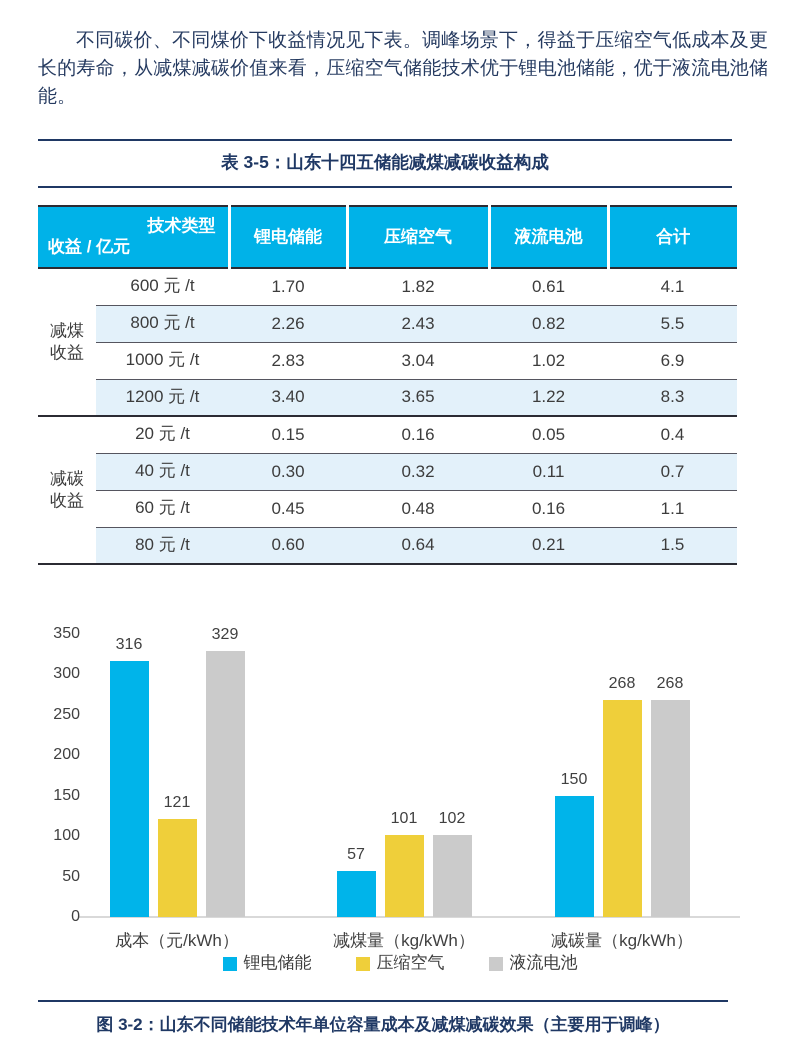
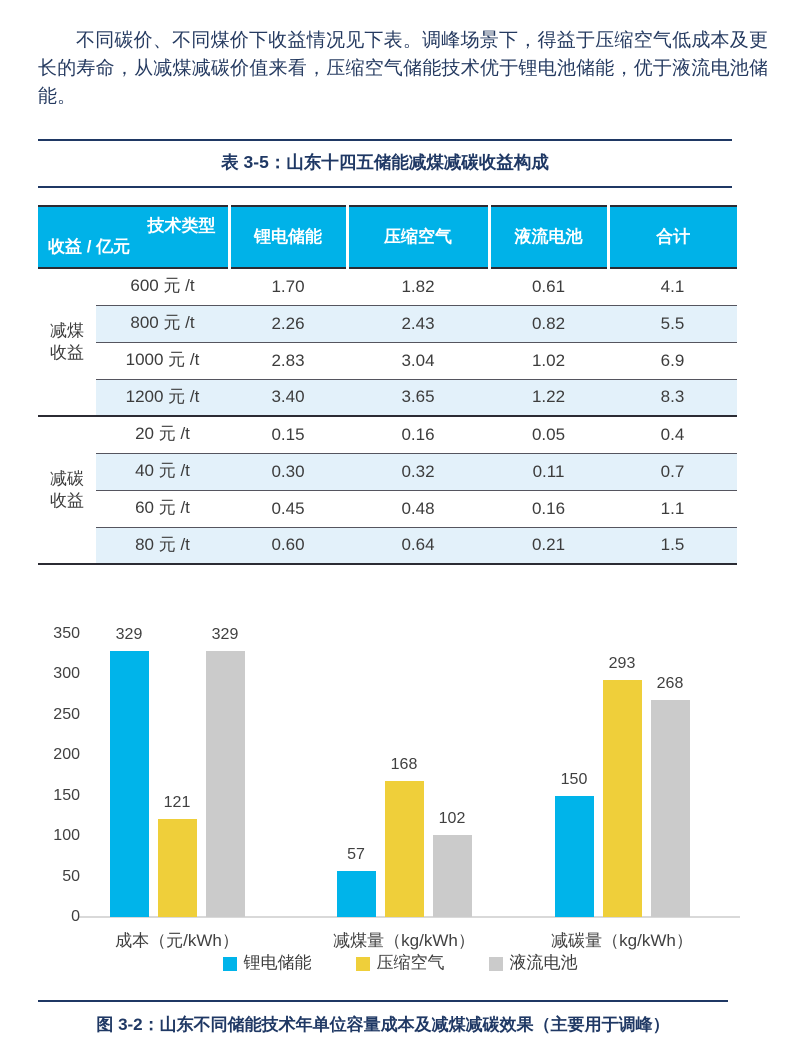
锂电储能/成本（元/kWh）: 316 -> 329
压缩空气/减煤量（kg/kWh）: 101 -> 168
压缩空气/减碳量（kg/kWh）: 268 -> 293
